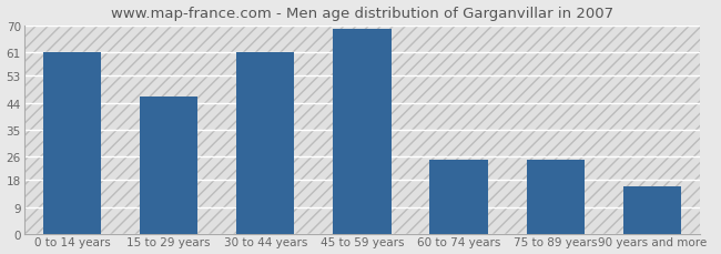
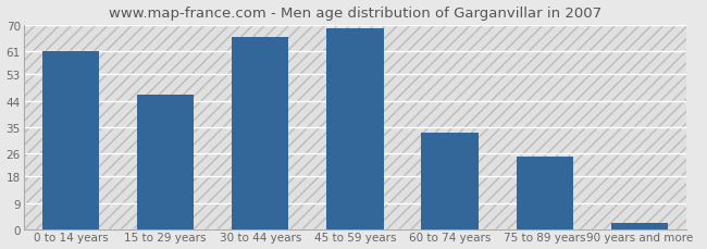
30 to 44 years: 61 -> 66
60 to 74 years: 25 -> 33
90 years and more: 16 -> 2
